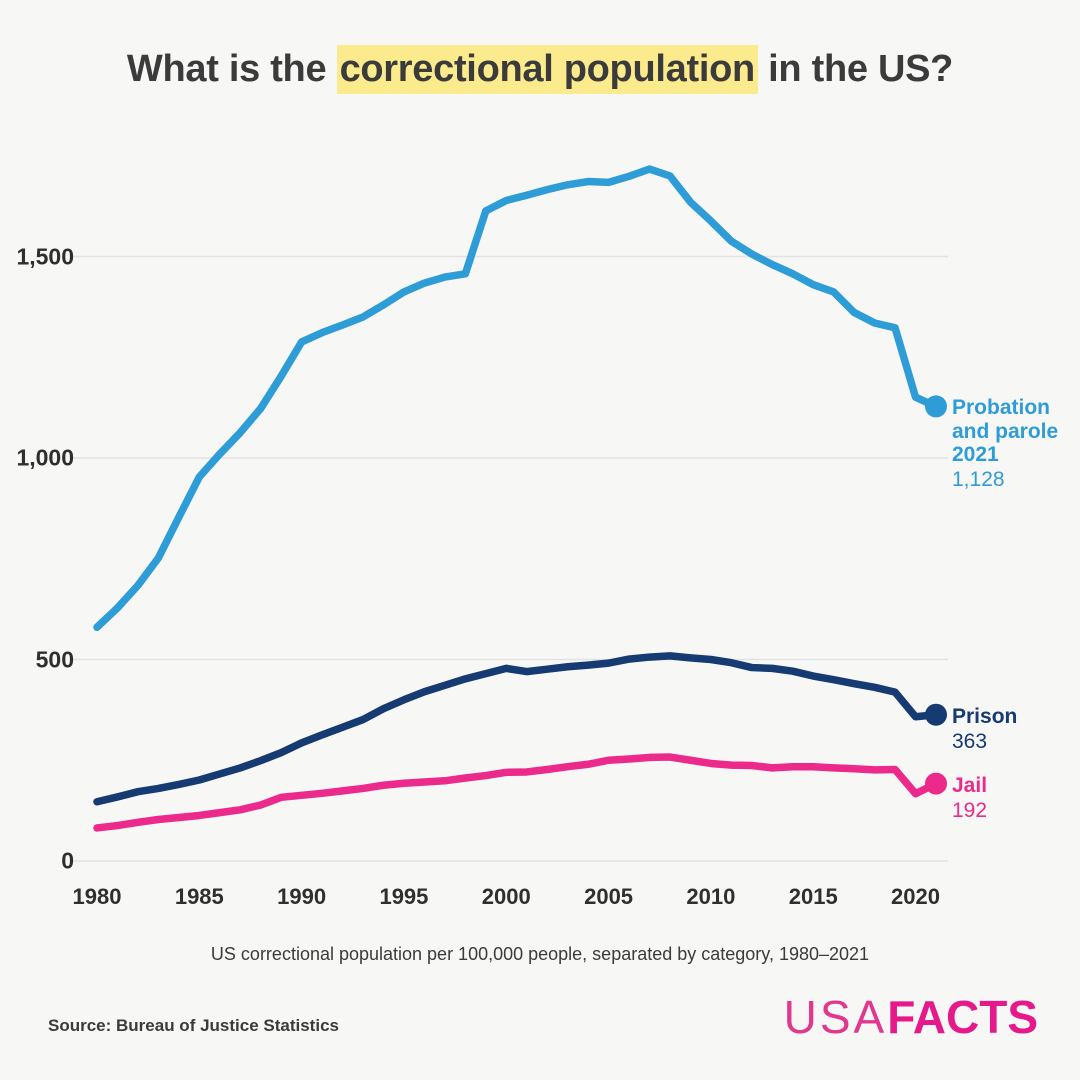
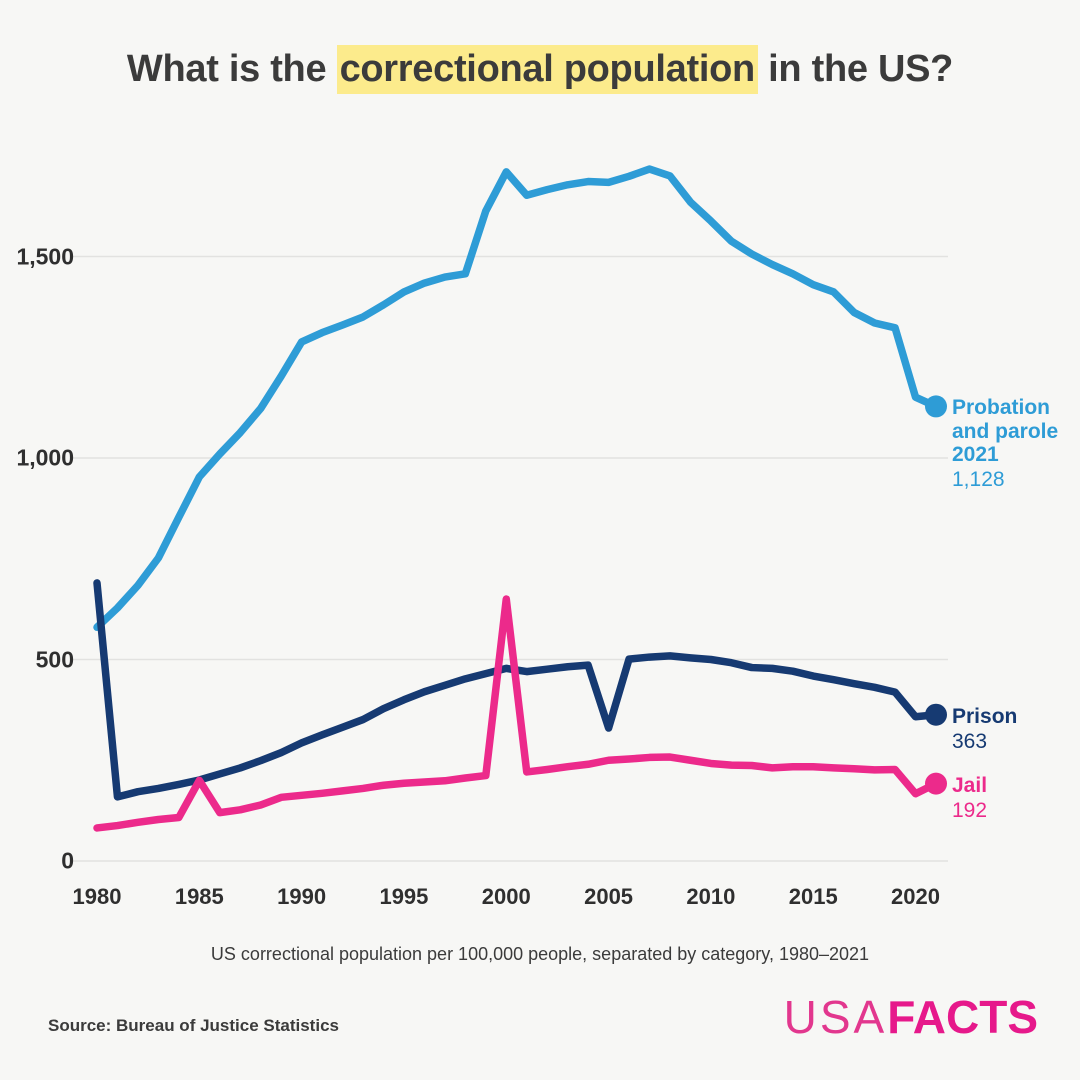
Prison/1980: 150 -> 690
Jail/1985: 110 -> 200
Probation and parole/2000: 1640 -> 1710
Jail/2000: 220 -> 650
Prison/2005: 490 -> 330
